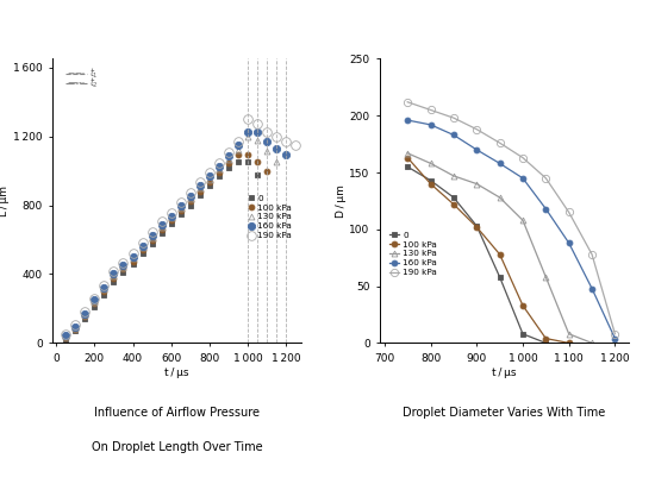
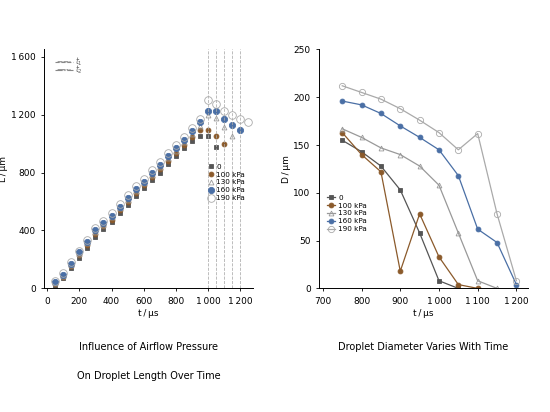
100 kPa/900: 102 -> 18
160 kPa/1 100: 88 -> 62
190 kPa/1 100: 115 -> 162
